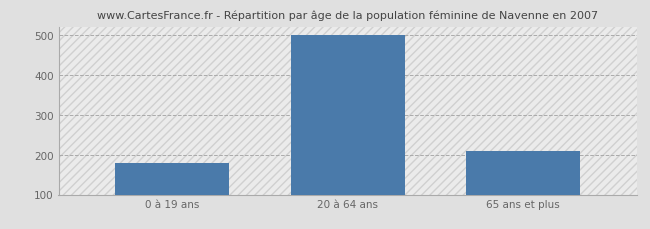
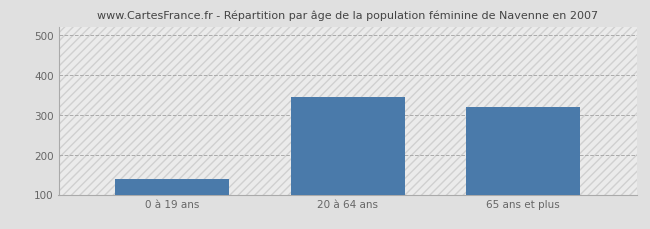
0 à 19 ans: 180 -> 140
20 à 64 ans: 500 -> 345
65 ans et plus: 209 -> 320
